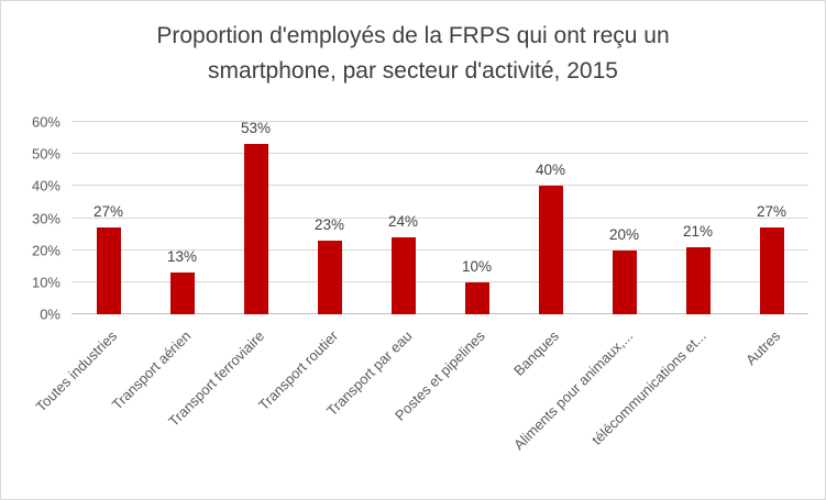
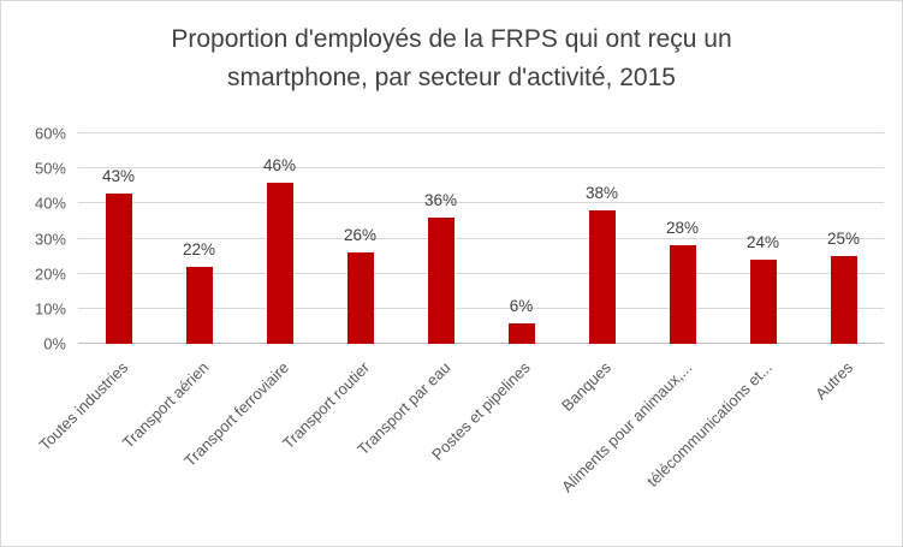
Toutes industries: 27% -> 43%
Transport aérien: 13% -> 22%
Transport ferroviaire: 53% -> 46%
Transport routier: 23% -> 26%
Transport par eau: 24% -> 36%
Postes et pipelines: 10% -> 6%
Banques: 40% -> 38%
Aliments pour animaux,...: 20% -> 28%
télécommunications et...: 21% -> 24%
Autres: 27% -> 25%
